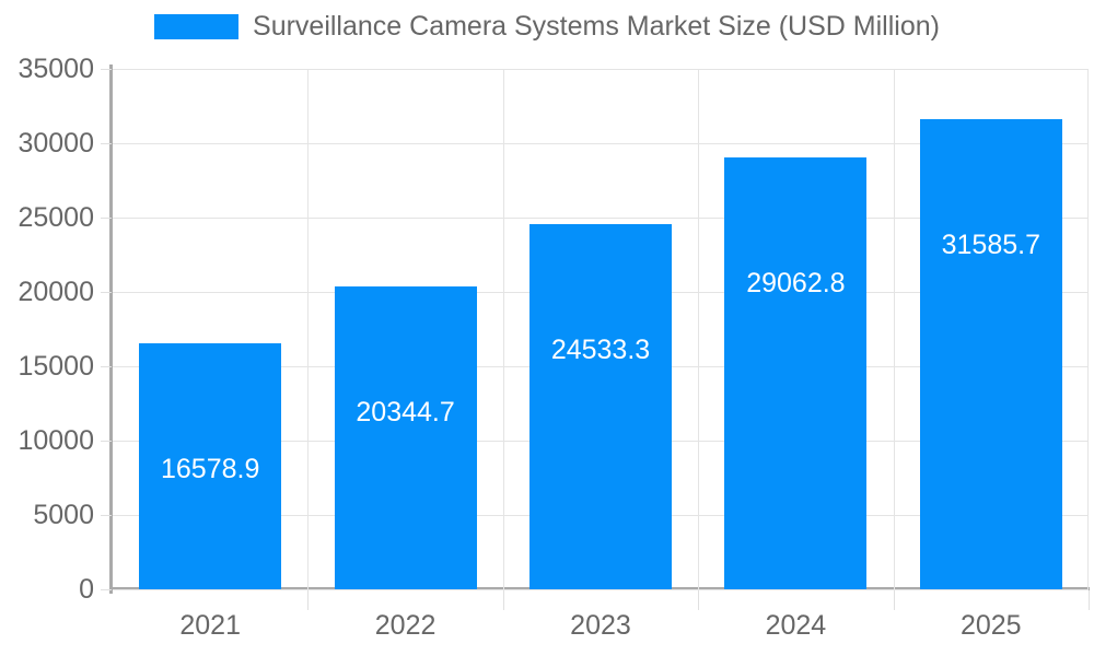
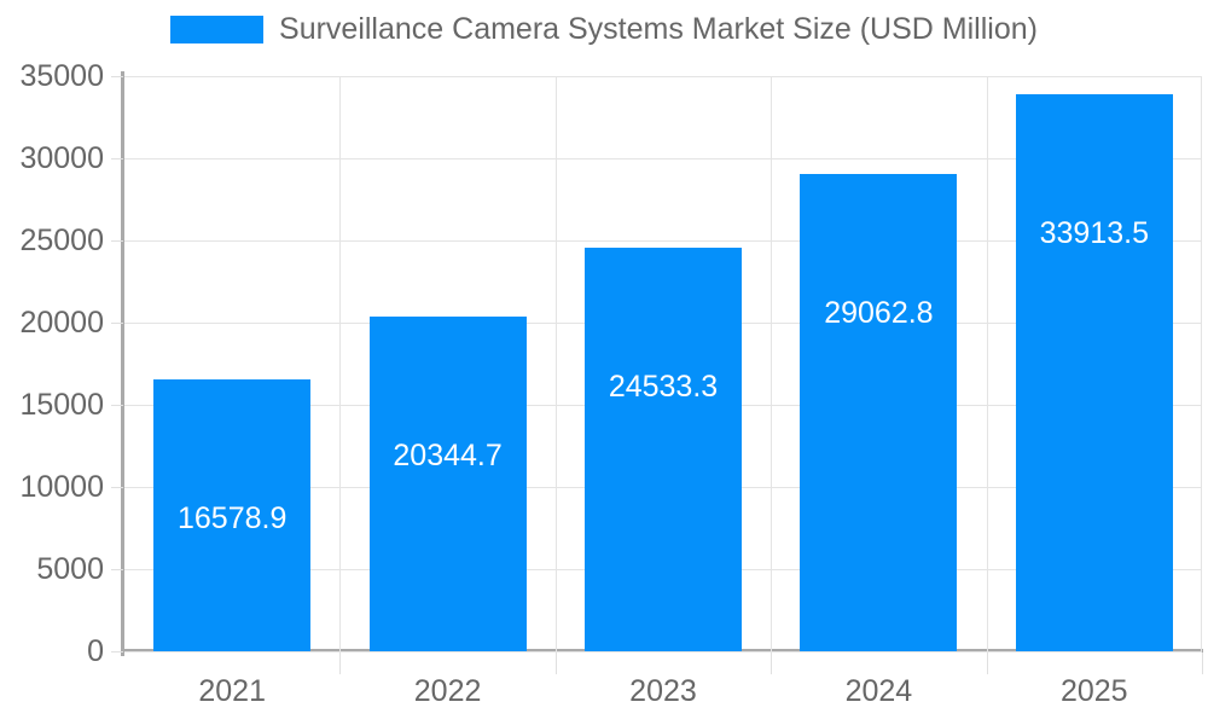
2025: 31585.7 -> 33913.5
